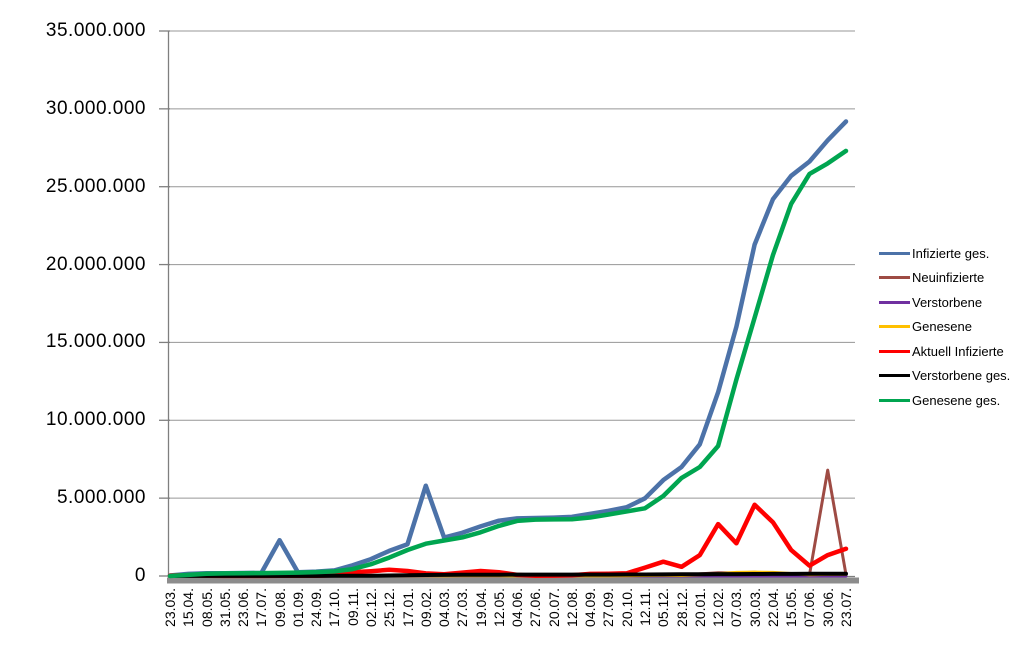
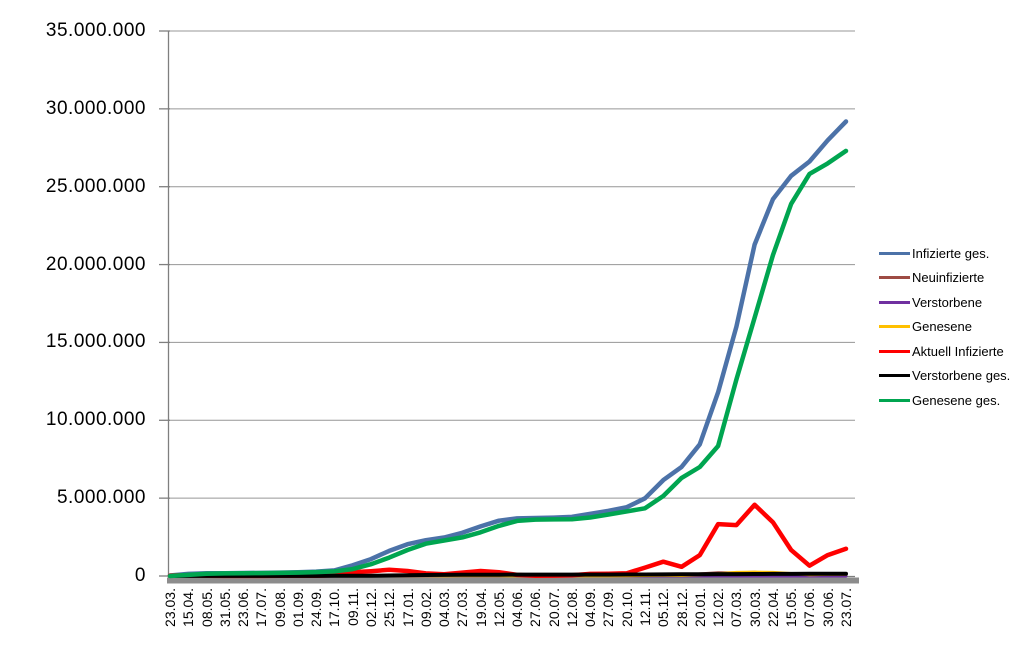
Infizierte ges./09.08.: 2300000 -> 200000
Infizierte ges./09.02.: 5800000 -> 2300000
Aktuell Infizierte/07.03.: 2100000 -> 3300000
Neuinfizierte/30.06.: 6800000 -> 100000
